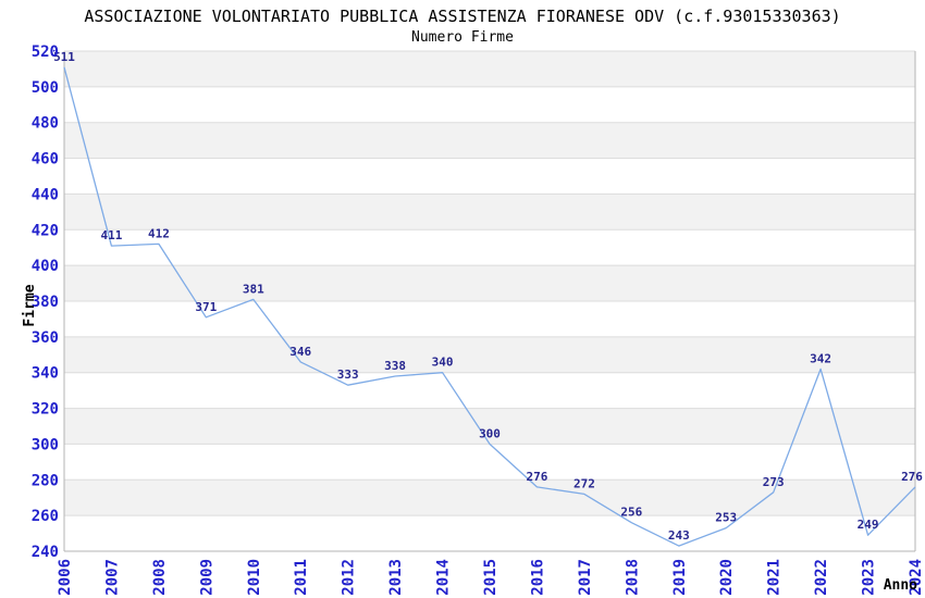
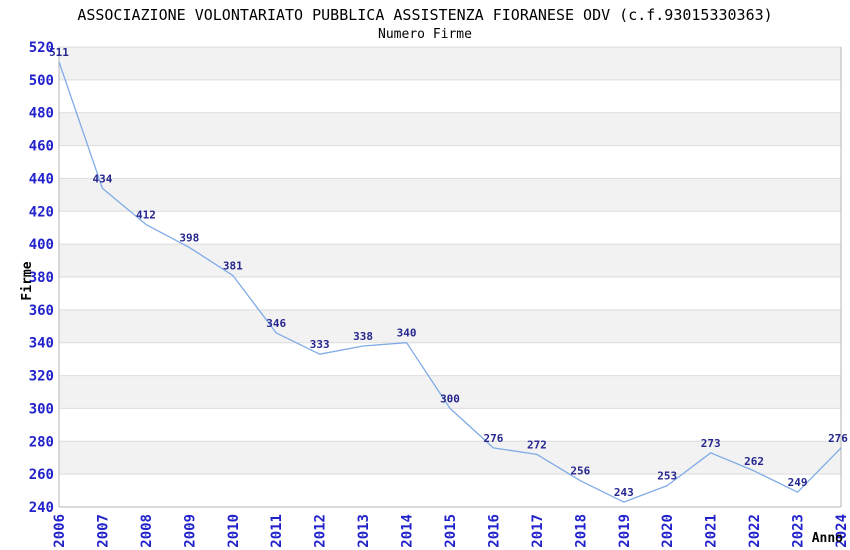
2007: 411 -> 434
2009: 371 -> 398
2022: 342 -> 262
